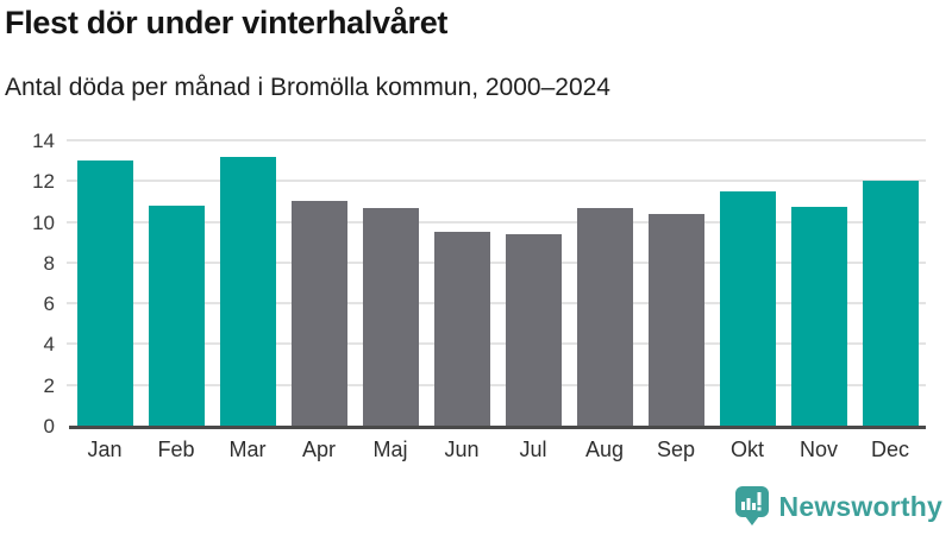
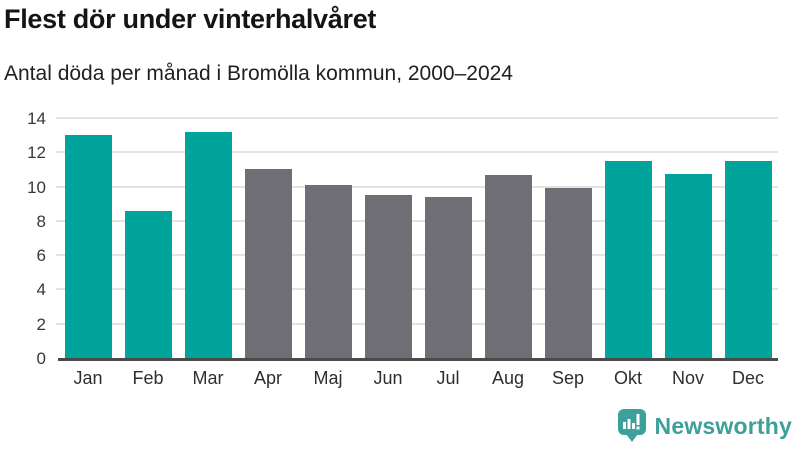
Feb: 10.8 -> 8.6
Maj: 10.7 -> 10.1
Sep: 10.4 -> 9.9
Dec: 12.0 -> 11.5
